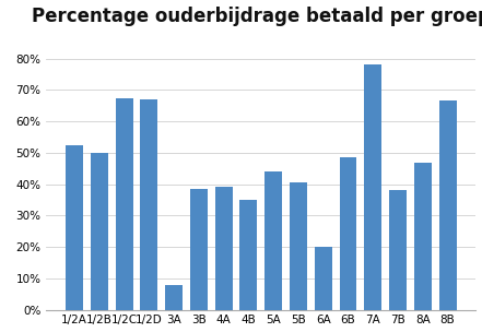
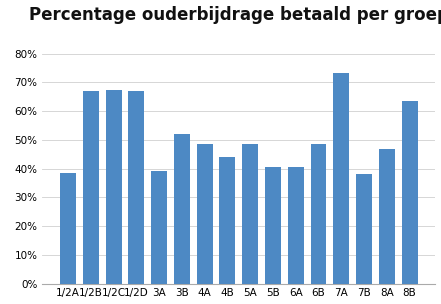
1/2A: 52.5% -> 38.5%
1/2B: 50.0% -> 67.0%
3A: 8.0% -> 39.0%
3B: 38.5% -> 52.2%
4A: 39.0% -> 48.7%
4B: 35.0% -> 44.2%
5A: 44.0% -> 48.7%
6A: 20.0% -> 40.5%
7A: 78.0% -> 73.2%
8B: 66.5% -> 63.5%
